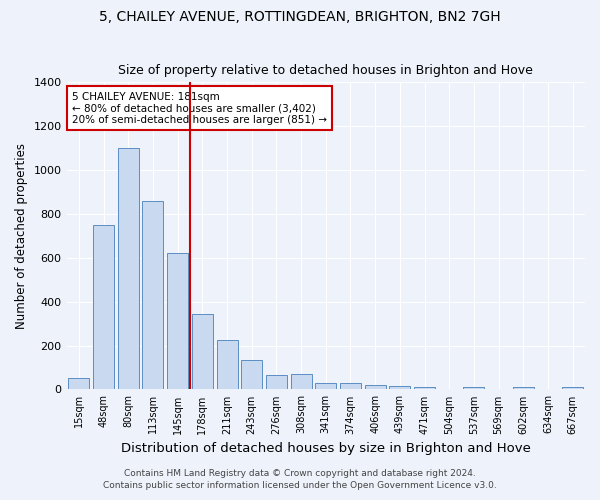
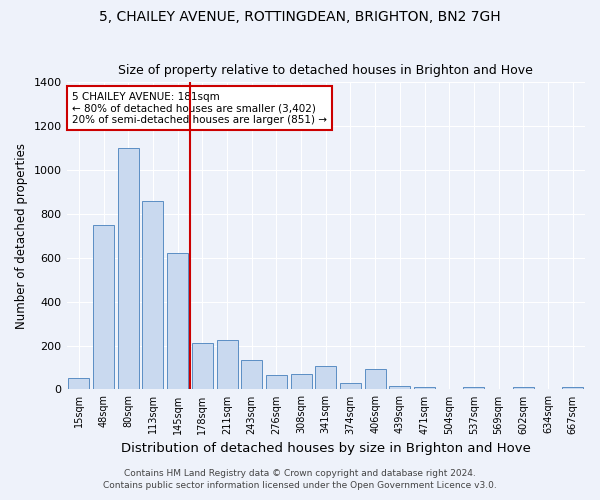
178sqm: 345 -> 210
341sqm: 30 -> 105
406sqm: 22 -> 95
